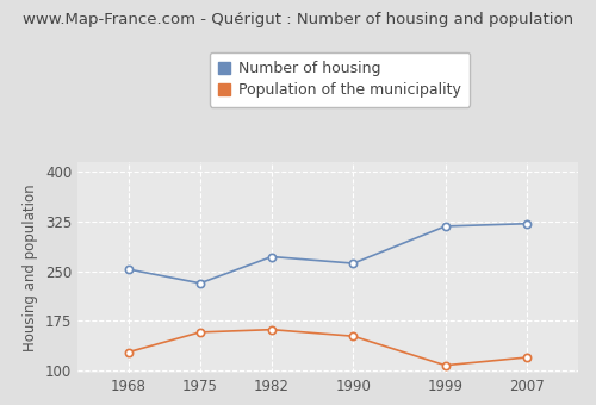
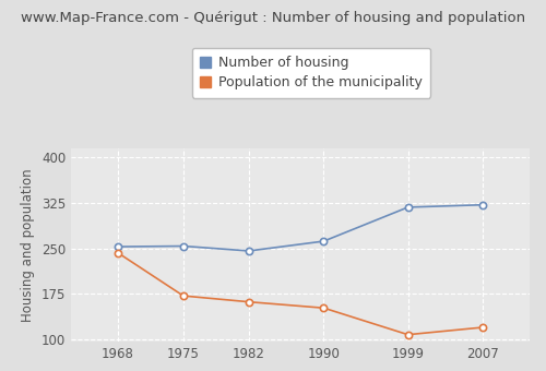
Population of the municipality/1968: 128 -> 243
Number of housing/1975: 232 -> 254
Population of the municipality/1975: 158 -> 172
Number of housing/1982: 272 -> 246
